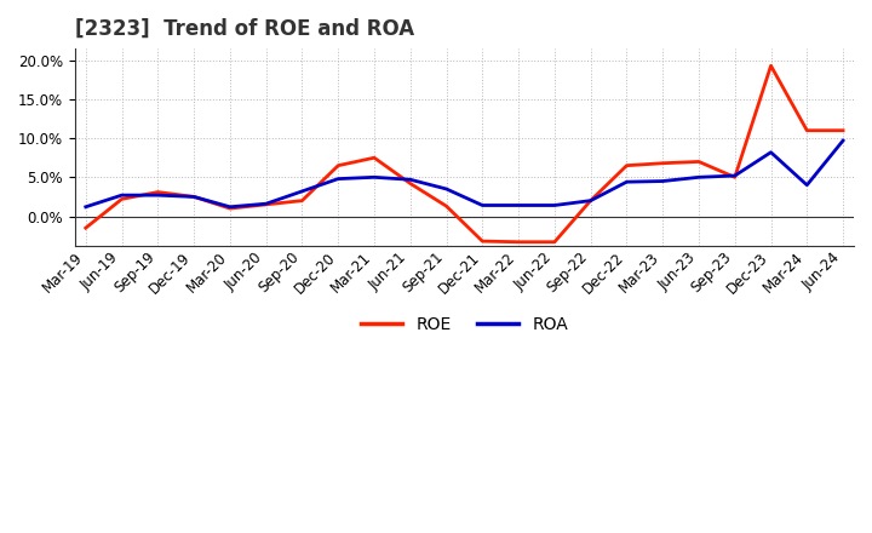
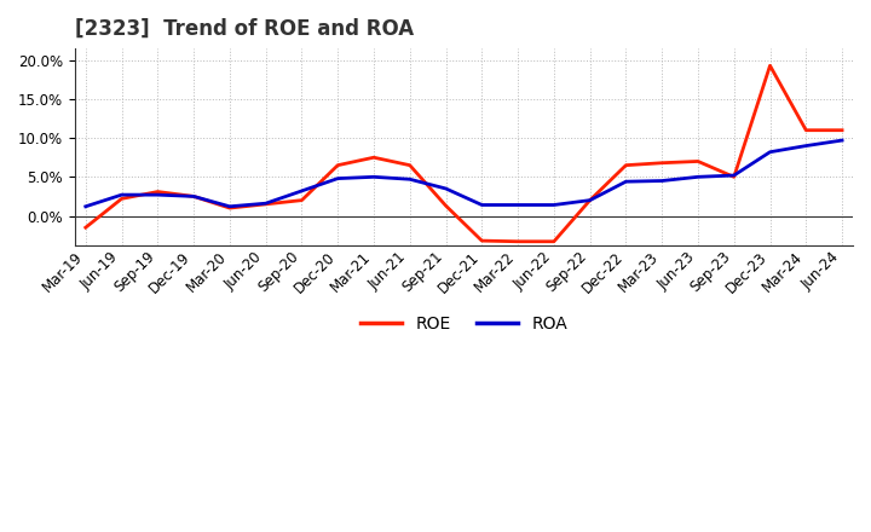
ROE/Jun-21: 4.2% -> 6.5%
ROA/Mar-24: 4.0% -> 9.0%
